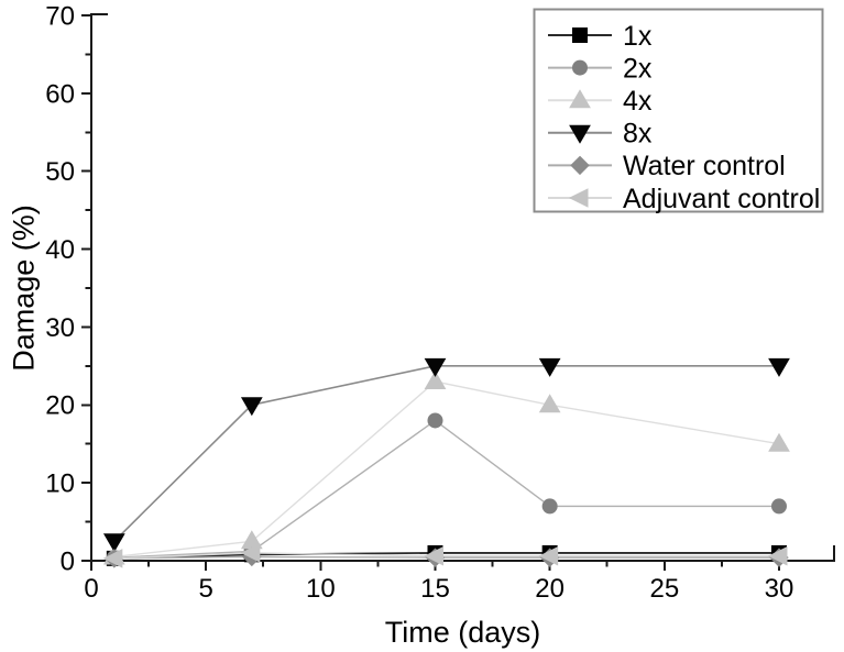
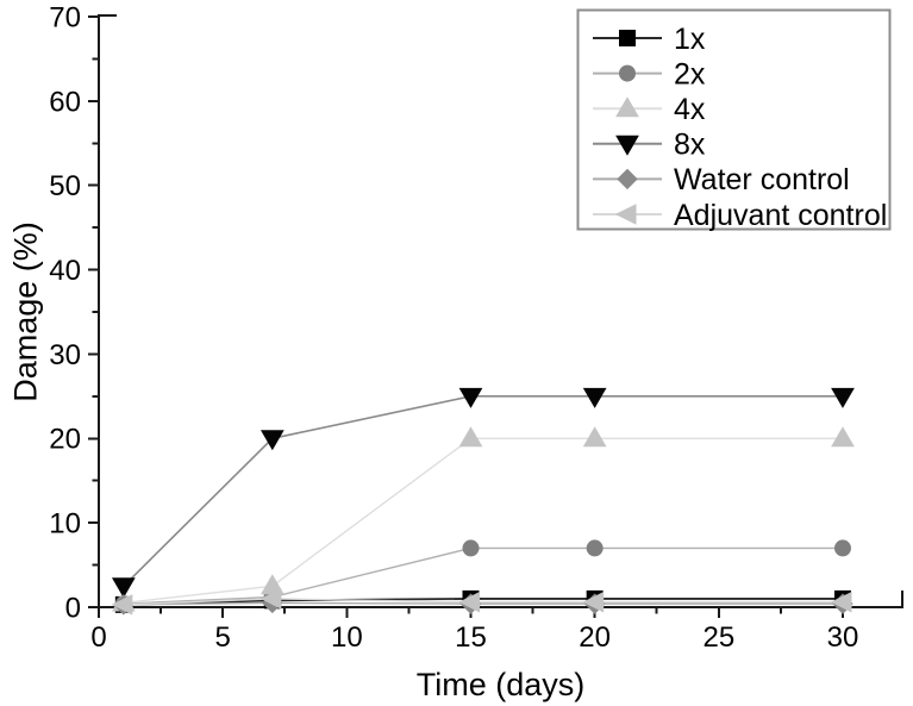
2x/15: 18 -> 7
4x/15: 23 -> 20
4x/30: 15 -> 20
